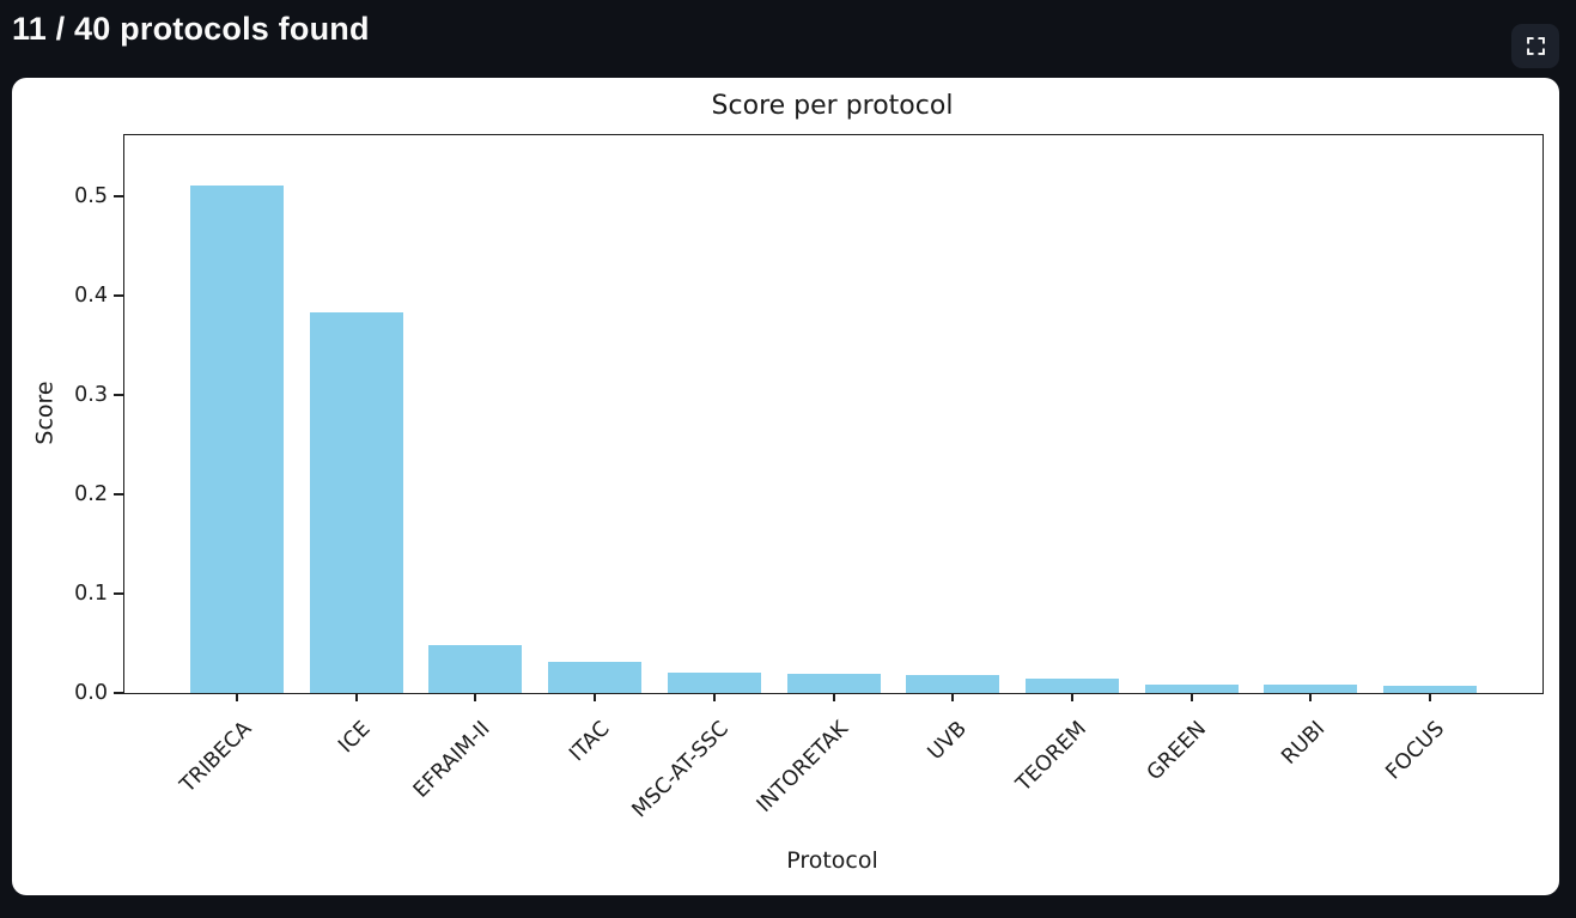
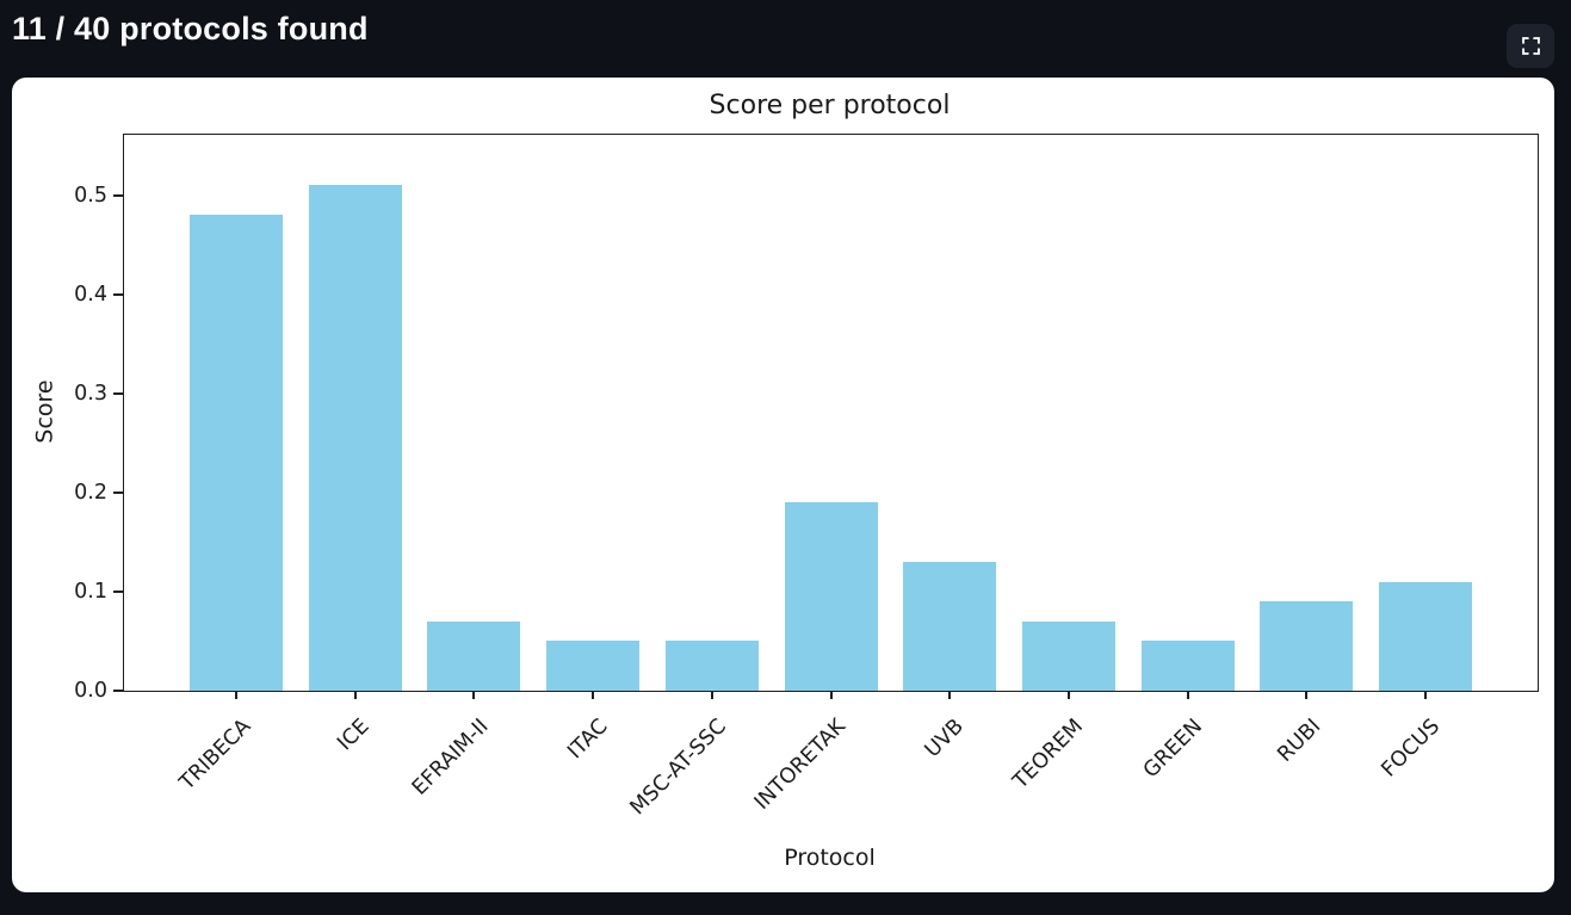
TRIBECA: 0.51 -> 0.48
ICE: 0.38 -> 0.51
EFRAIM-II: 0.05 -> 0.07
ITAC: 0.03 -> 0.05
MSC-AT-SSC: 0.02 -> 0.05
INTORETAK: 0.02 -> 0.19
UVB: 0.02 -> 0.13
TEOREM: 0.01 -> 0.07
GREEN: 0.01 -> 0.05
RUBI: 0.01 -> 0.09
FOCUS: 0.01 -> 0.11
